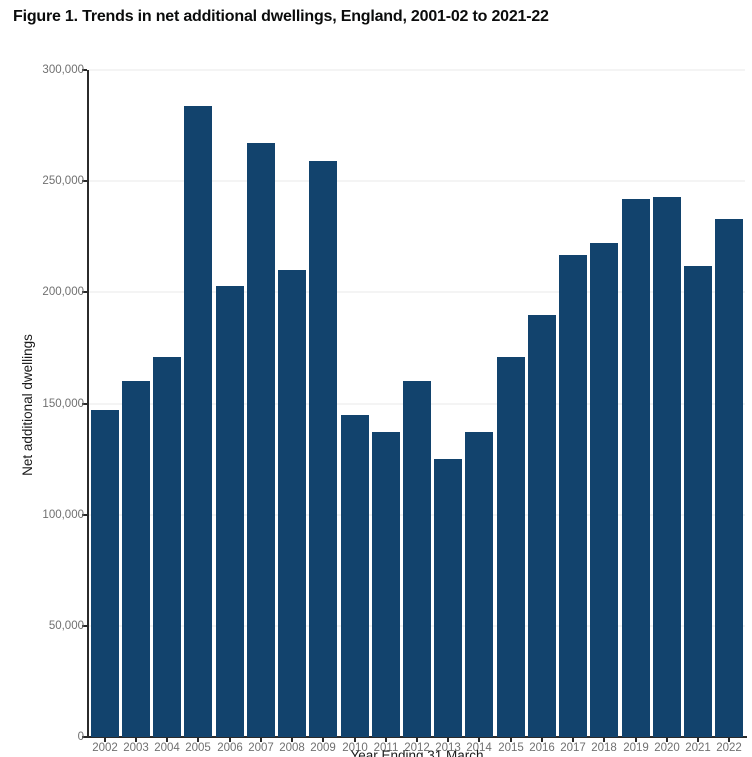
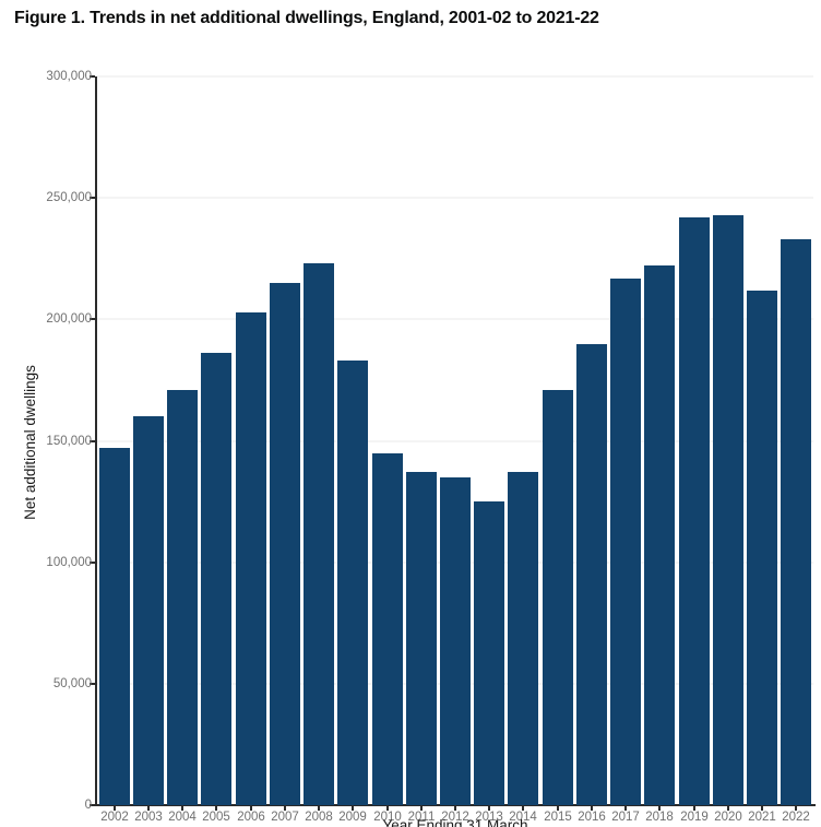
2005: 284000 -> 186000
2007: 267000 -> 215000
2008: 210000 -> 223000
2009: 259000 -> 183000
2012: 160000 -> 135000
